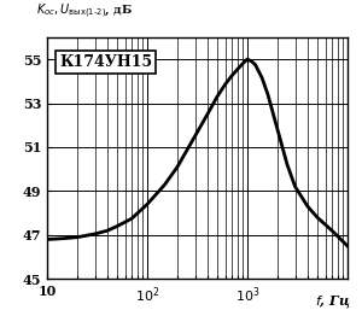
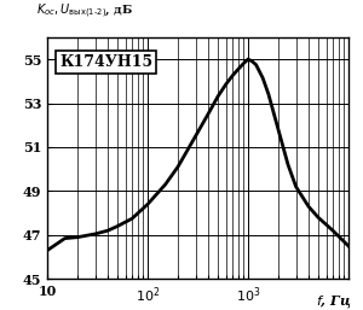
10: 46.8 -> 46.3
